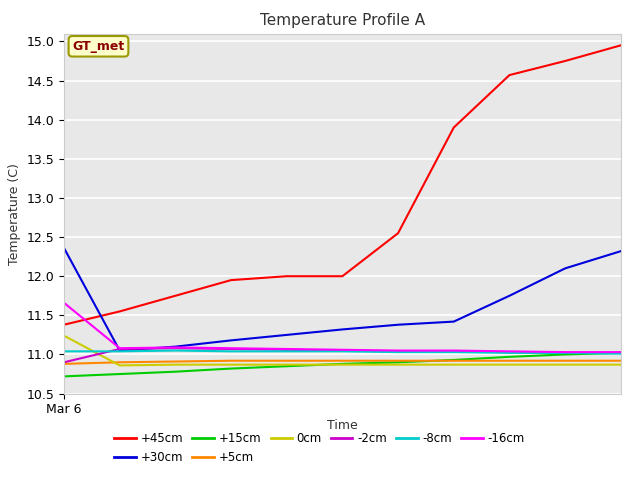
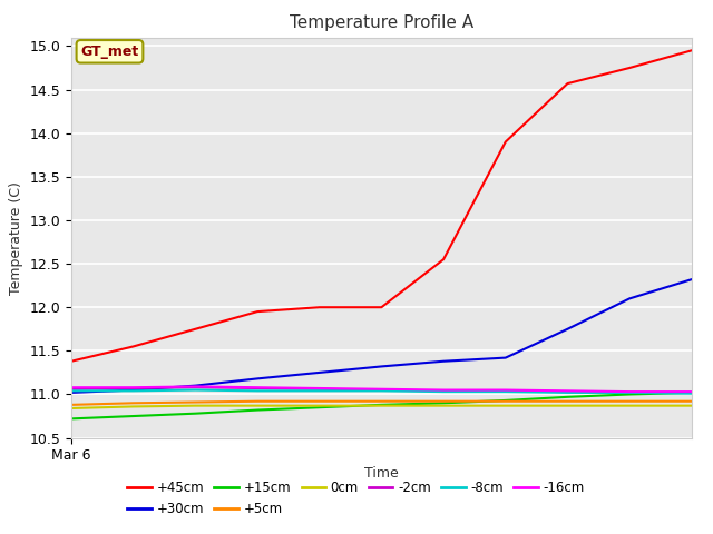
+30cm/Mar 6: 12.36 -> 11.02
0cm/Mar 6: 11.24 -> 10.84
-2cm/Mar 6: 10.90 -> 11.06
-16cm/Mar 6: 11.66 -> 11.08
